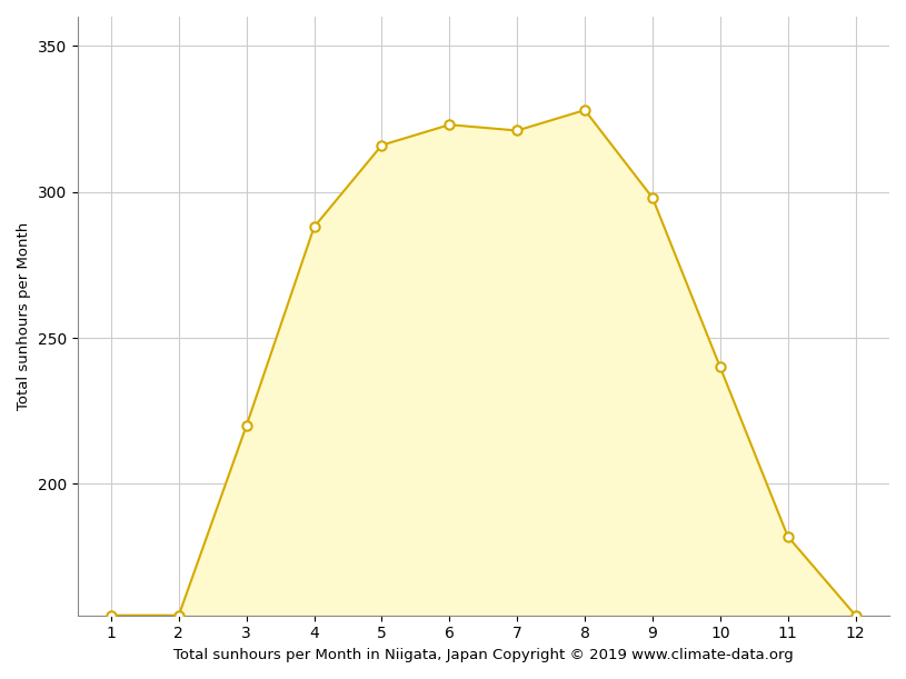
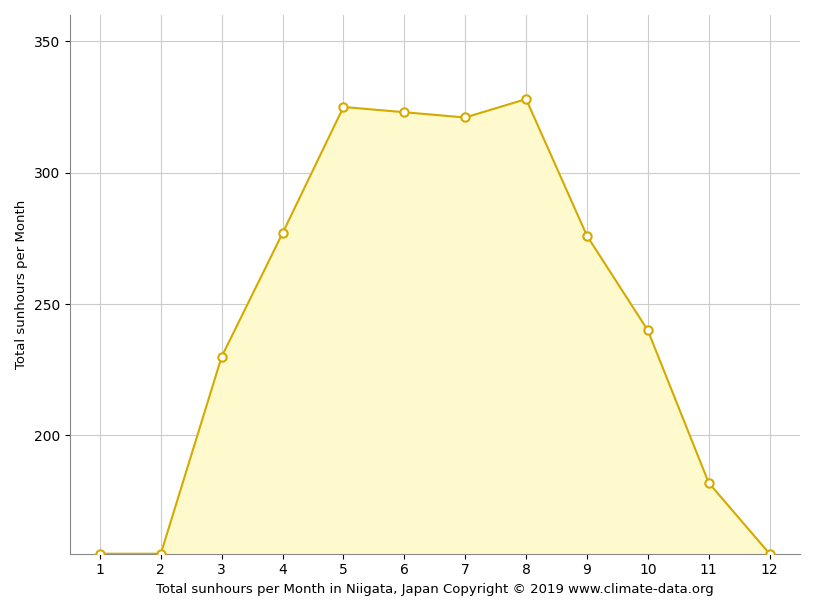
3: 220 -> 230
4: 288 -> 277
5: 316 -> 325
9: 298 -> 276
